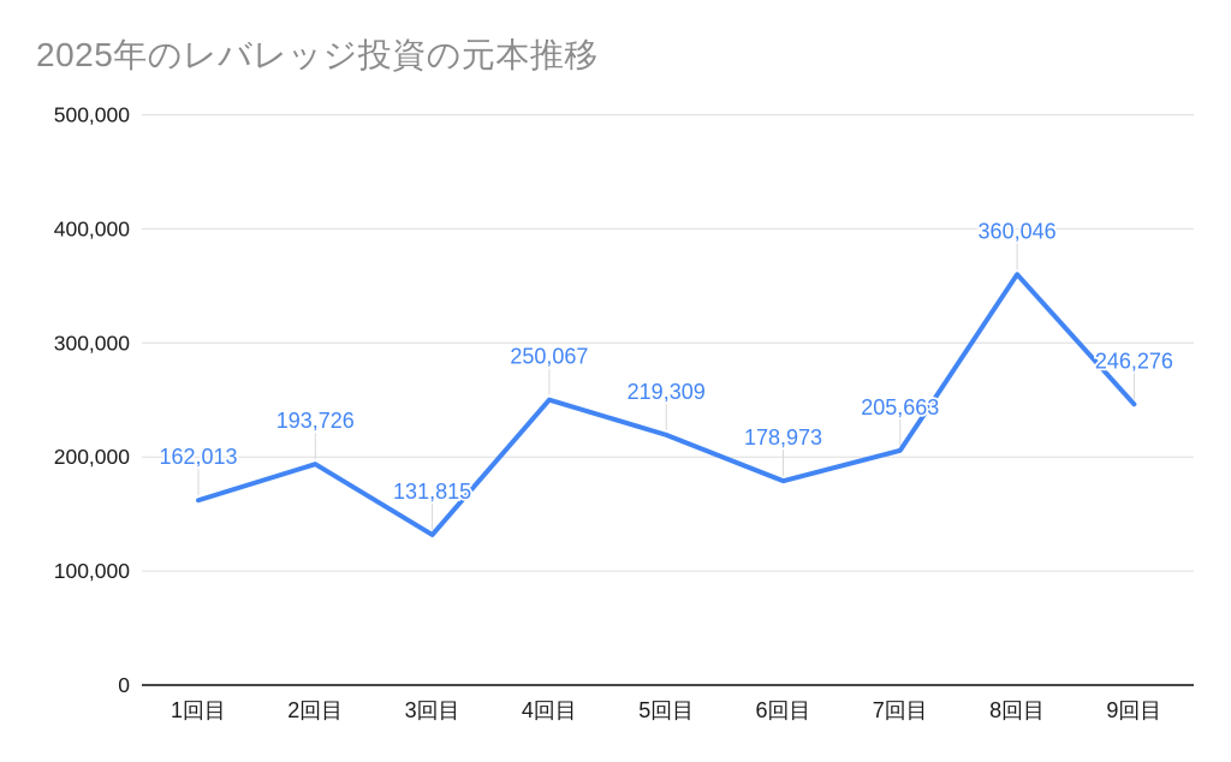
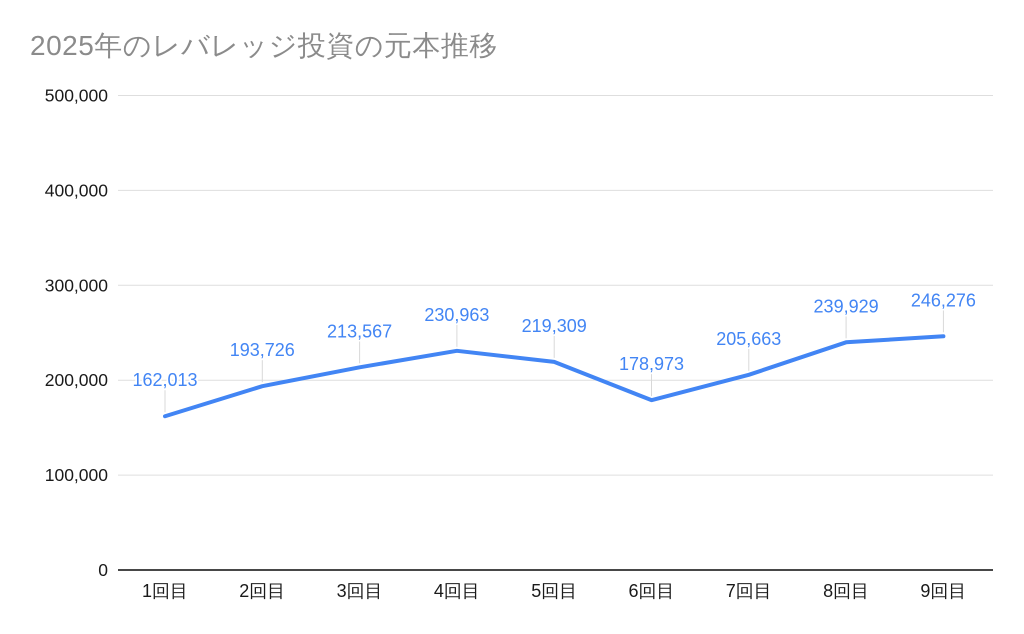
3回目: 131,815 -> 213,567
4回目: 250,067 -> 230,963
8回目: 360,046 -> 239,929
